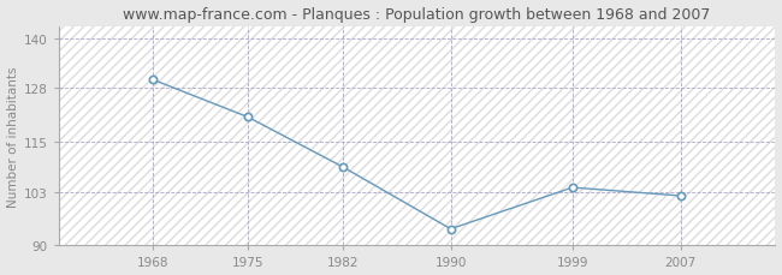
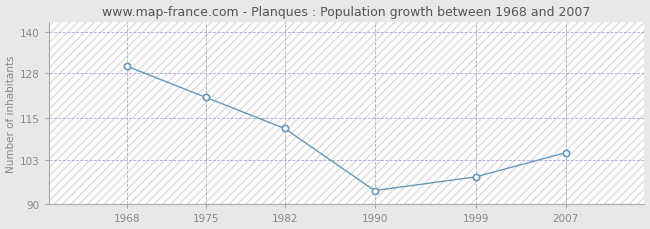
1982: 109 -> 112
1999: 104 -> 98
2007: 102 -> 105
